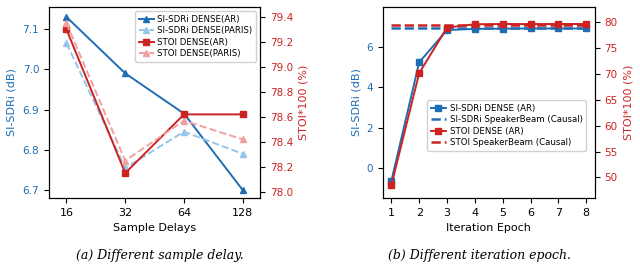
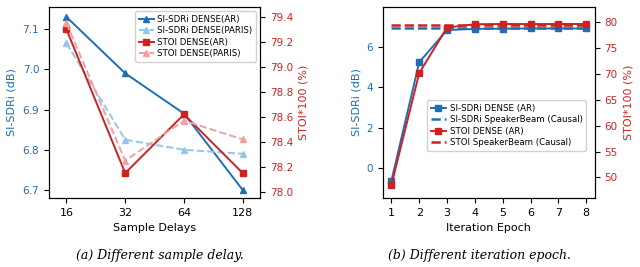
SI-SDRi DENSE(PARIS)/32: 6.755 -> 6.825
SI-SDRi DENSE(PARIS)/64: 6.845 -> 6.800
STOI DENSE(AR)/128: 78.62 -> 78.15
